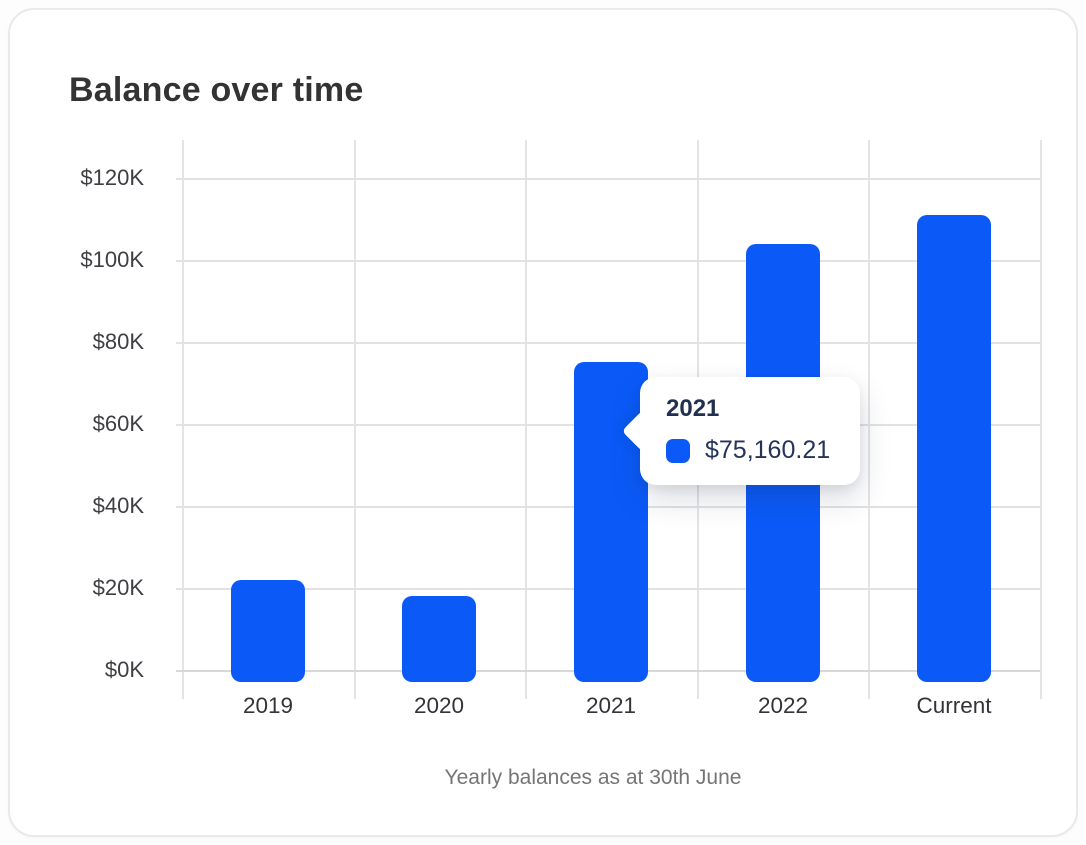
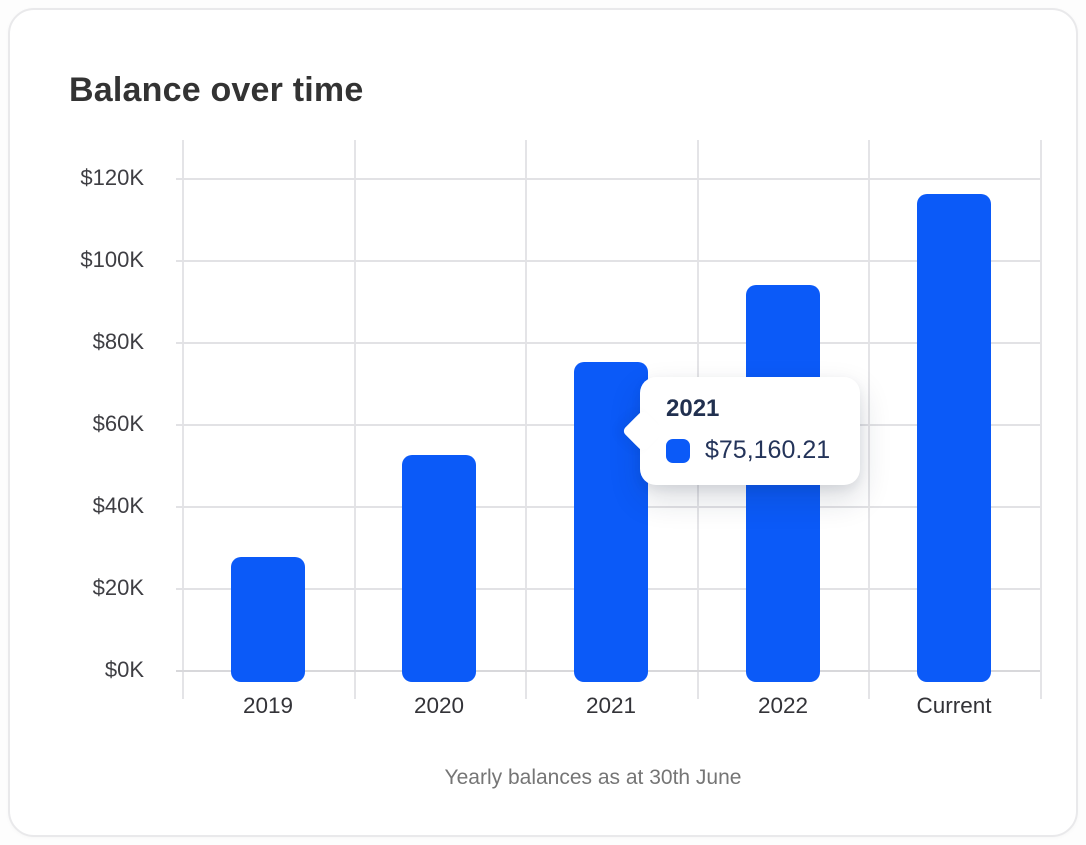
2019: $22K -> $28K
2020: $18K -> $52K
2022: $104K -> $94K
Current: $111K -> $116K
